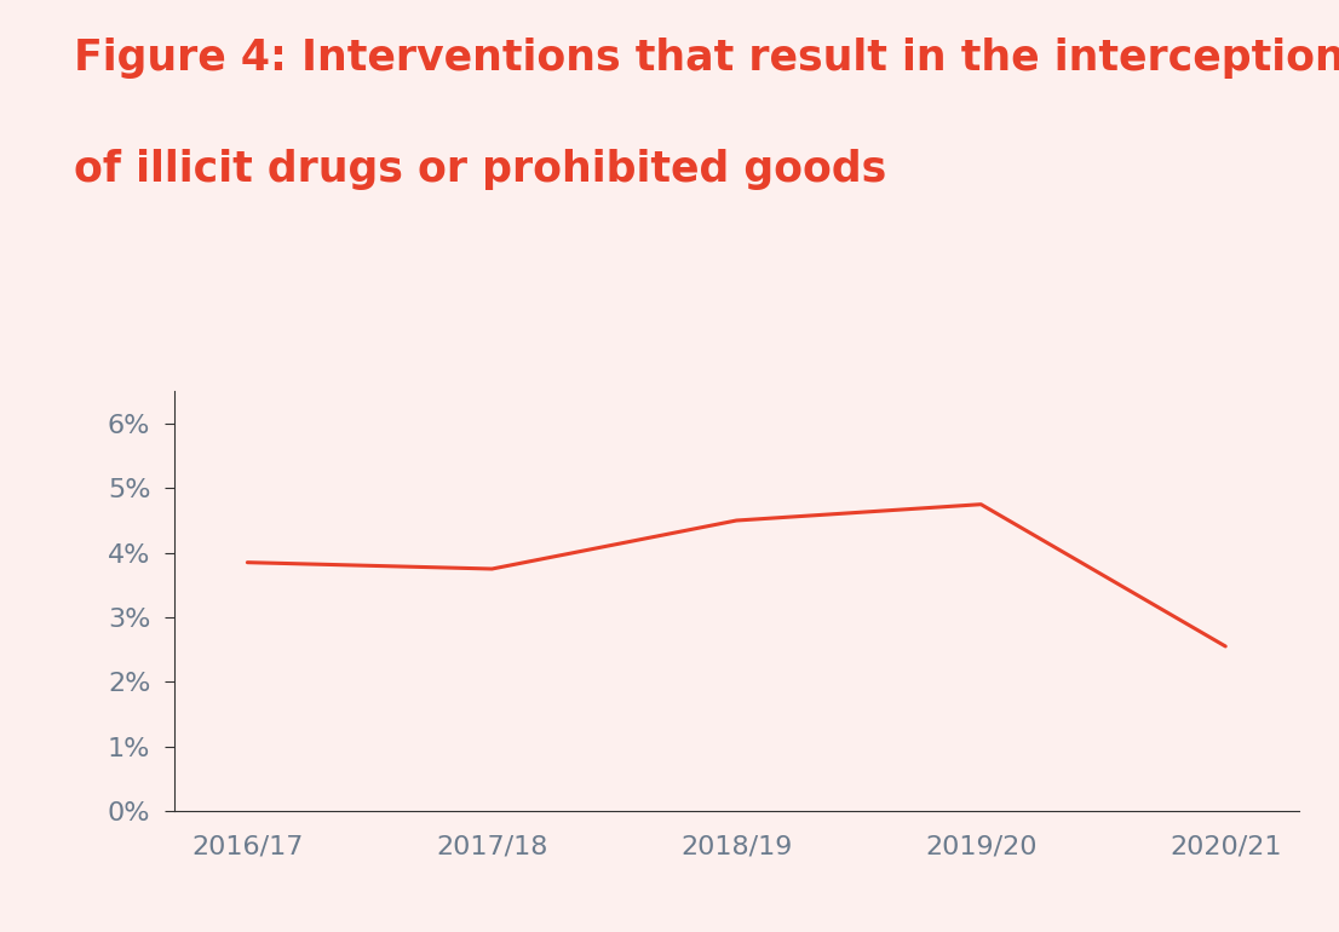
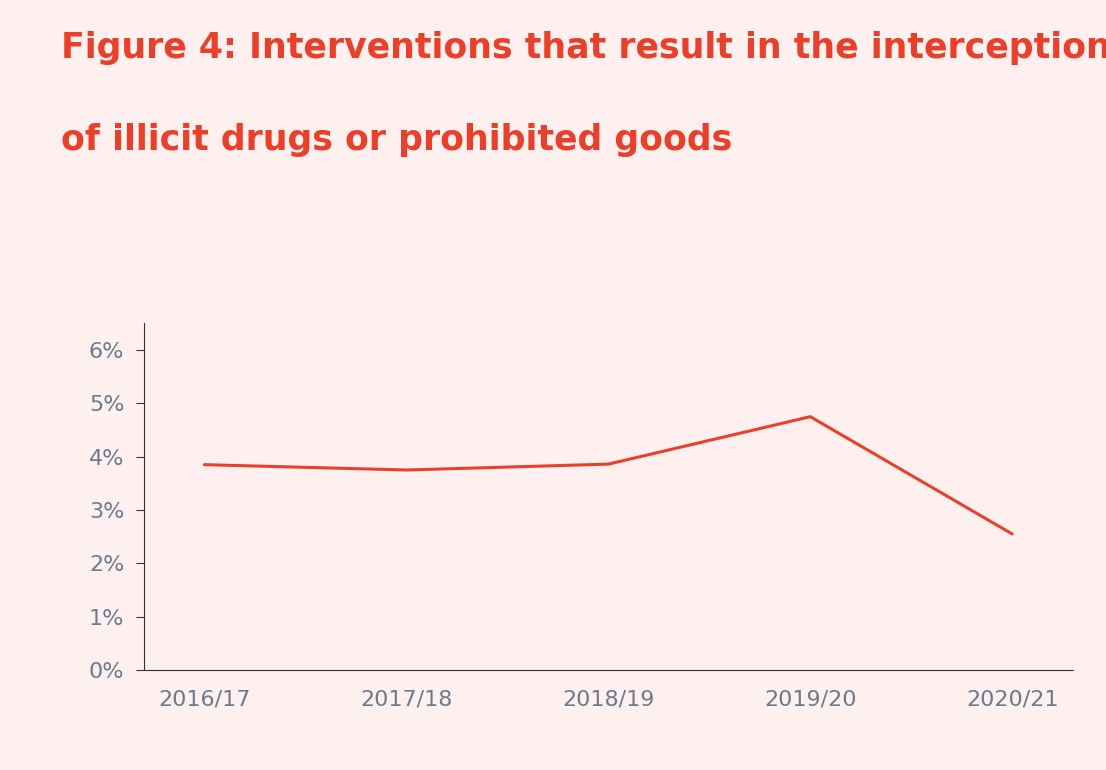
2018/19: 4.50% -> 3.86%
